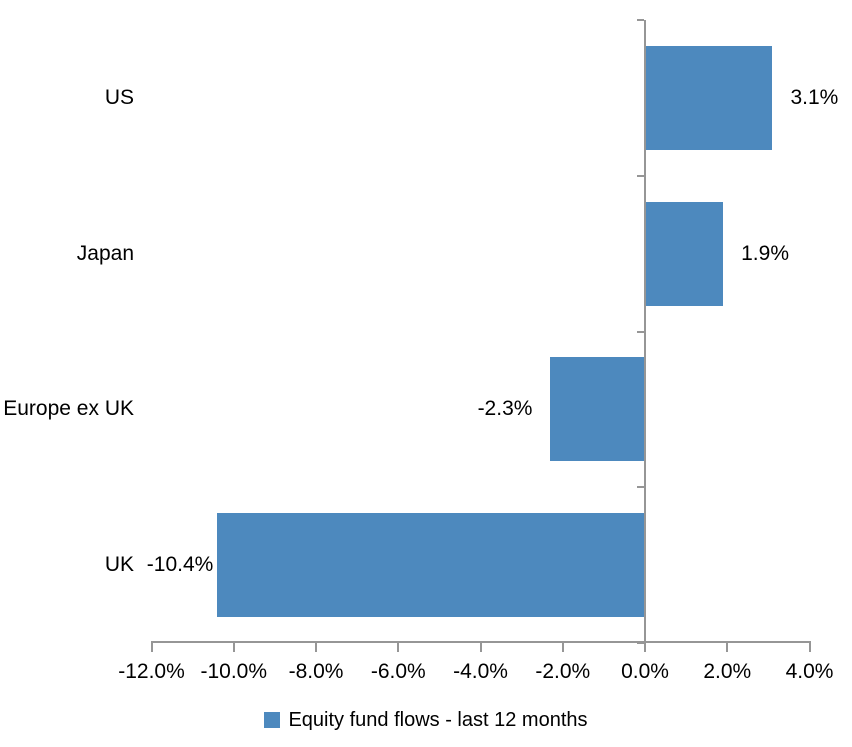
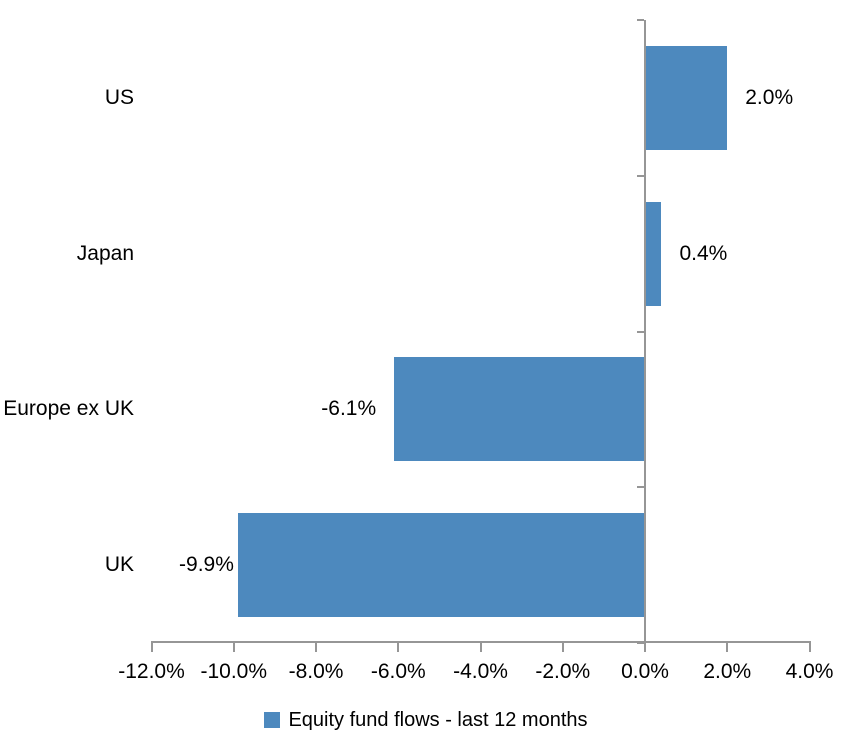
US: 3.1% -> 2.0%
Japan: 1.9% -> 0.4%
Europe ex UK: -2.3% -> -6.1%
UK: -10.4% -> -9.9%
